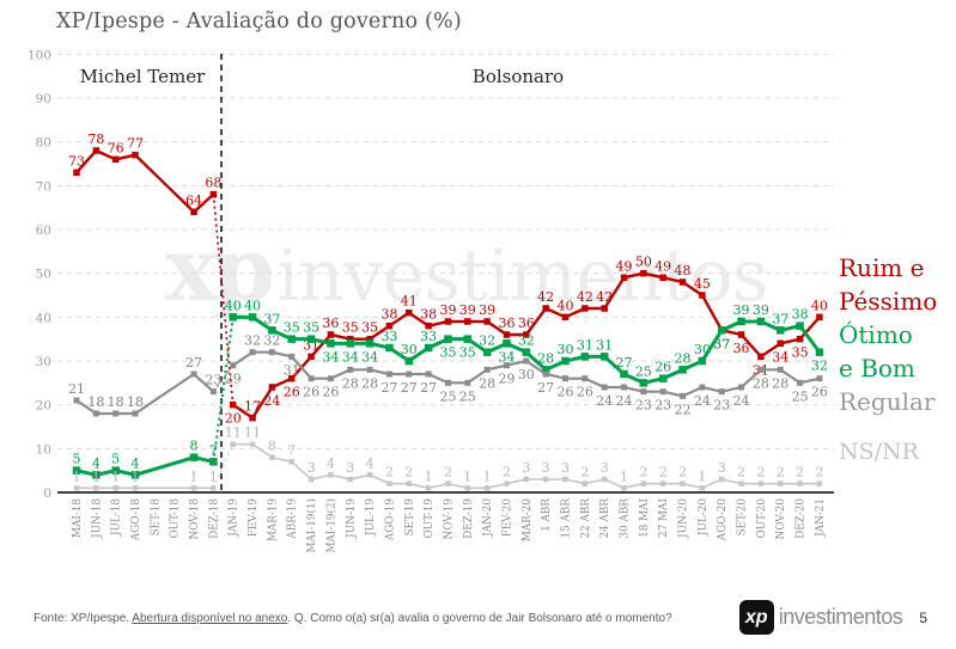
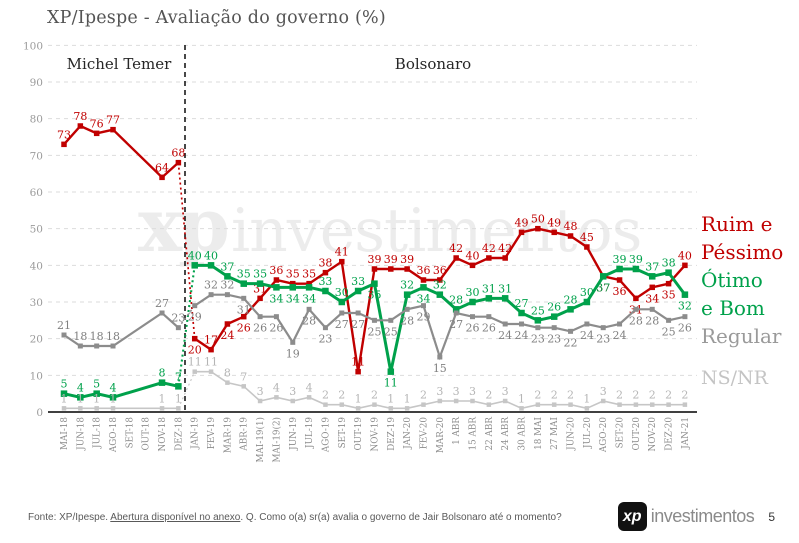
Regular/JUN-19: 28 -> 19
Regular/AGO-19: 27 -> 23
Ruim e Péssimo/OUT-19: 38 -> 11
Ótimo e Bom/DEZ-19: 35 -> 11
Regular/MAR-20: 30 -> 15
